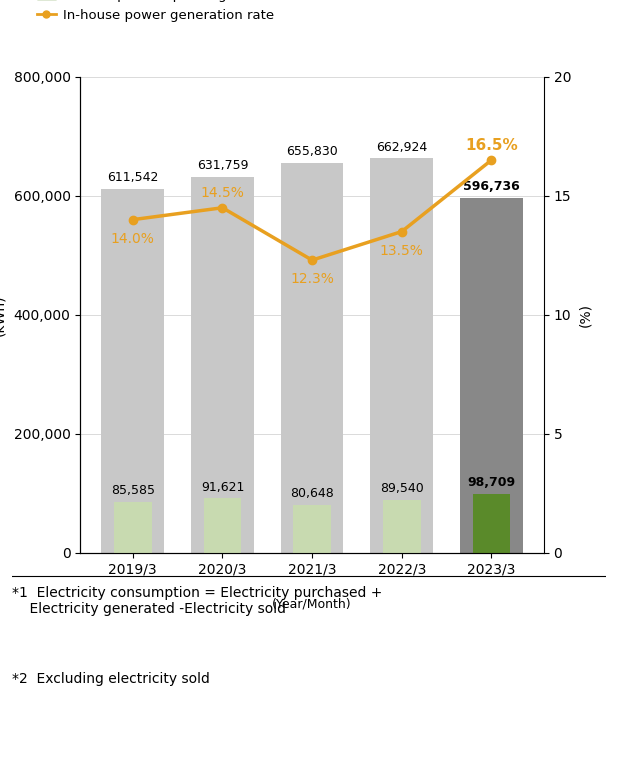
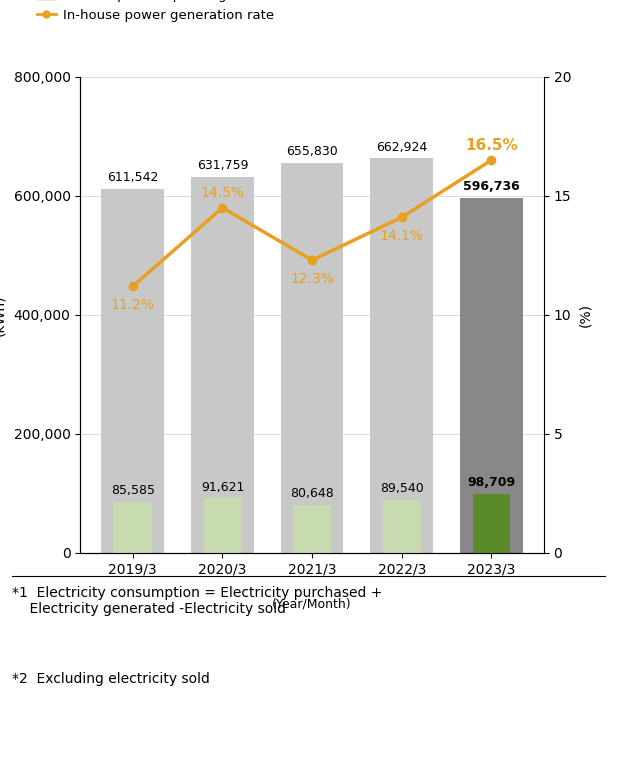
In-house power generation rate/2019/3: 14.0% -> 11.2%
In-house power generation rate/2022/3: 13.5% -> 14.1%
